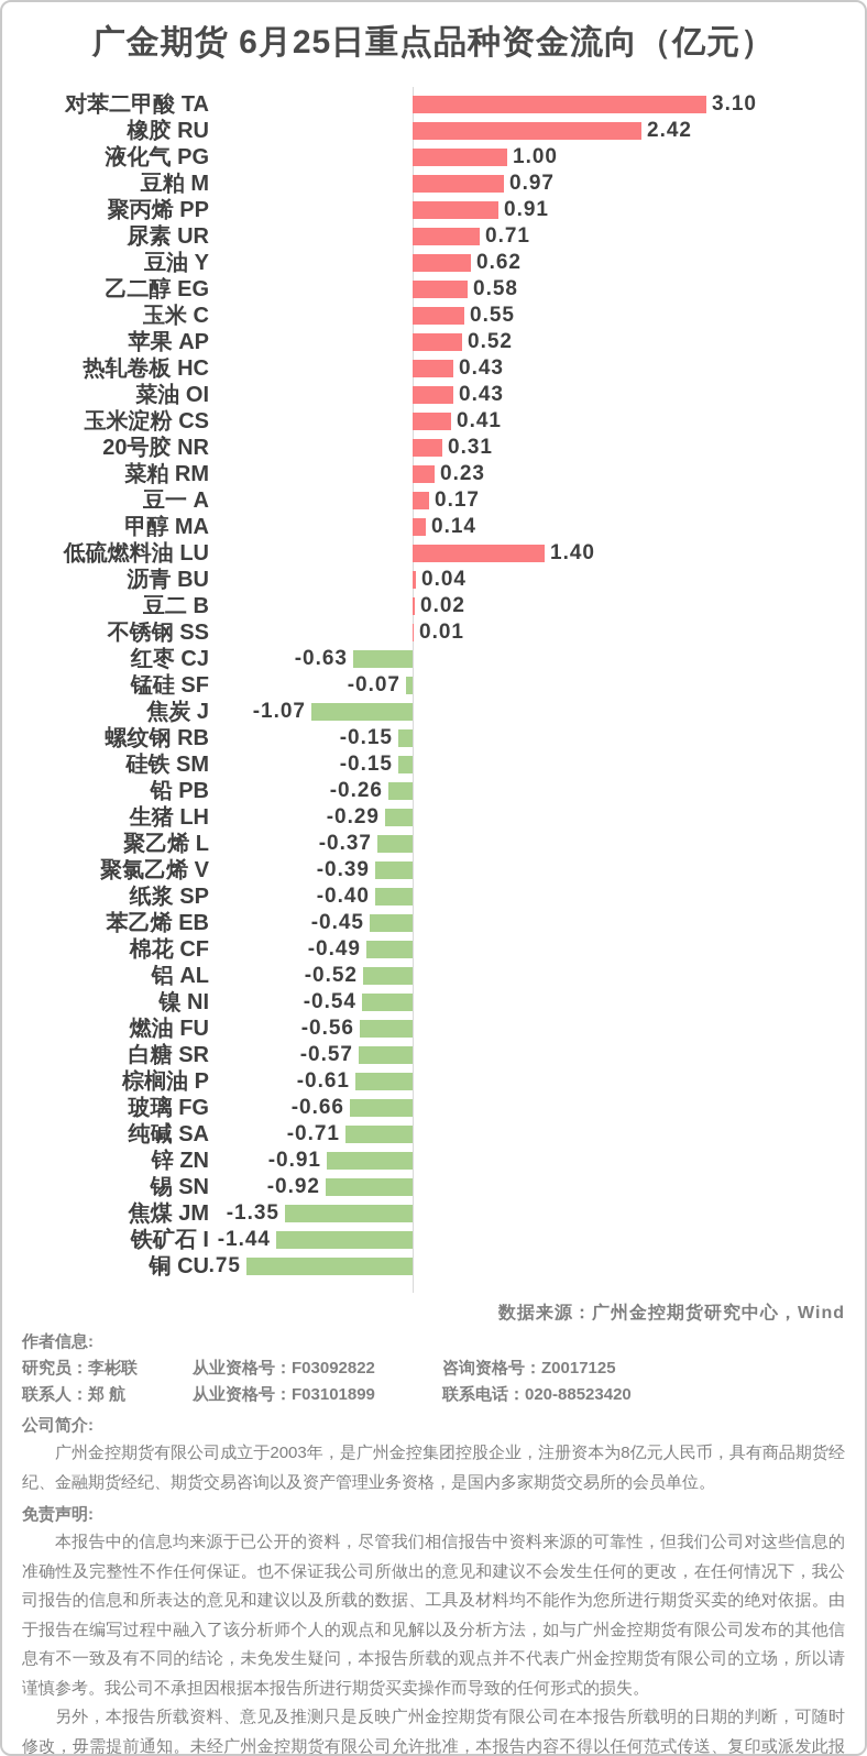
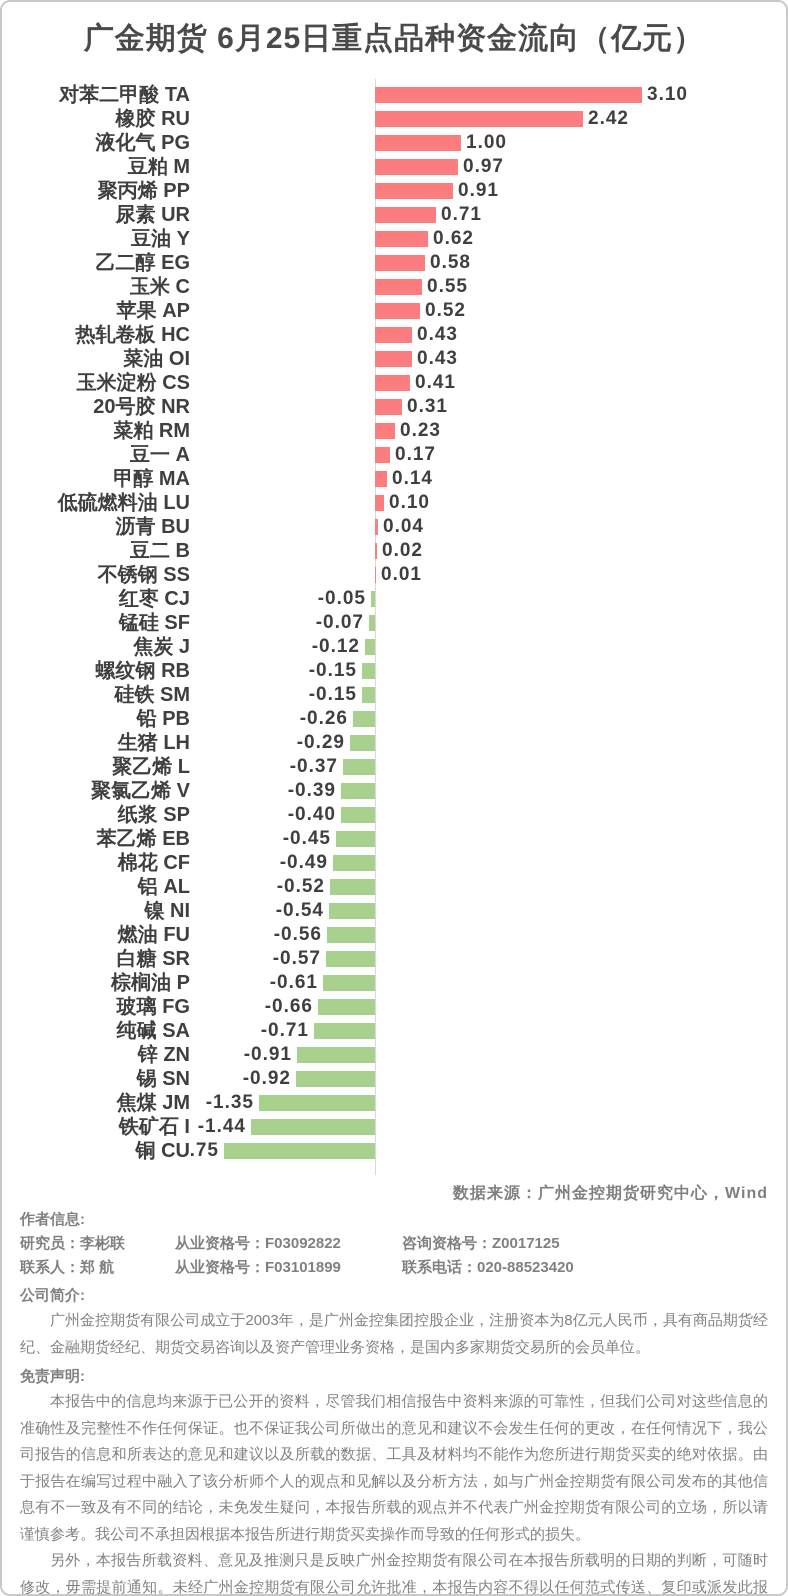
低硫燃料油 LU: 1.40 -> 0.10
红枣 CJ: -0.63 -> -0.05
焦炭 J: -1.07 -> -0.12
